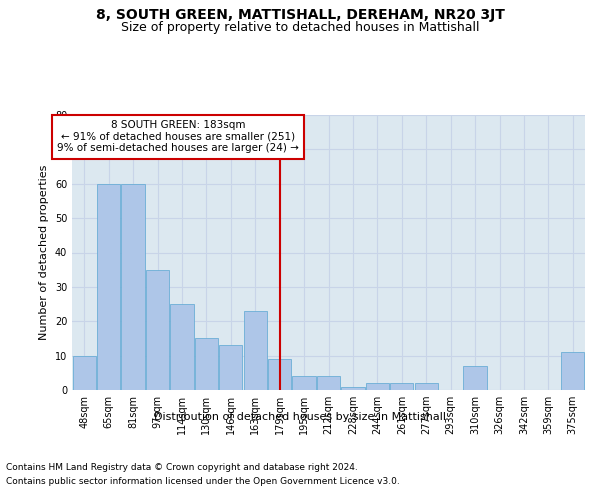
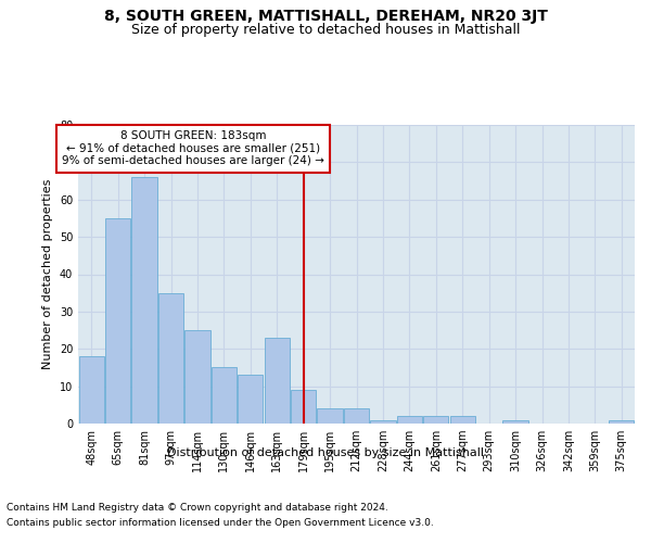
48sqm: 10 -> 18
65sqm: 60 -> 55
81sqm: 60 -> 66
310sqm: 7 -> 1
375sqm: 11 -> 1
